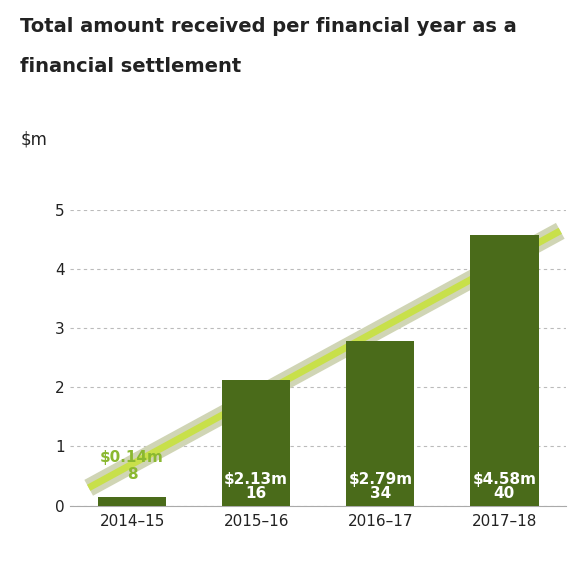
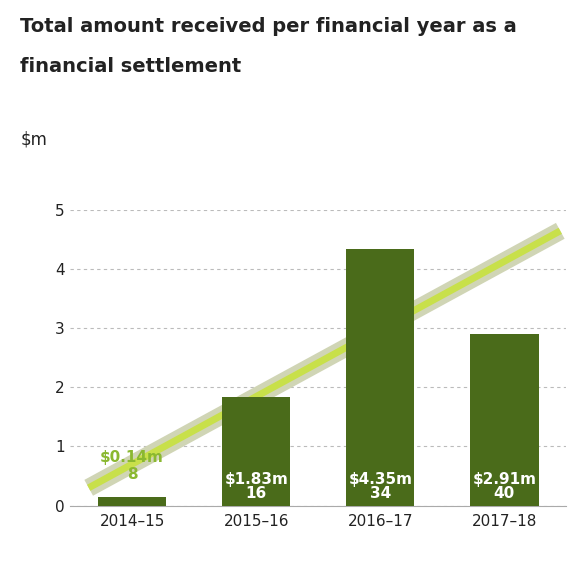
2015–16: $2.13m -> $1.83m
2016–17: $2.79m -> $4.35m
2017–18: $4.58m -> $2.91m
